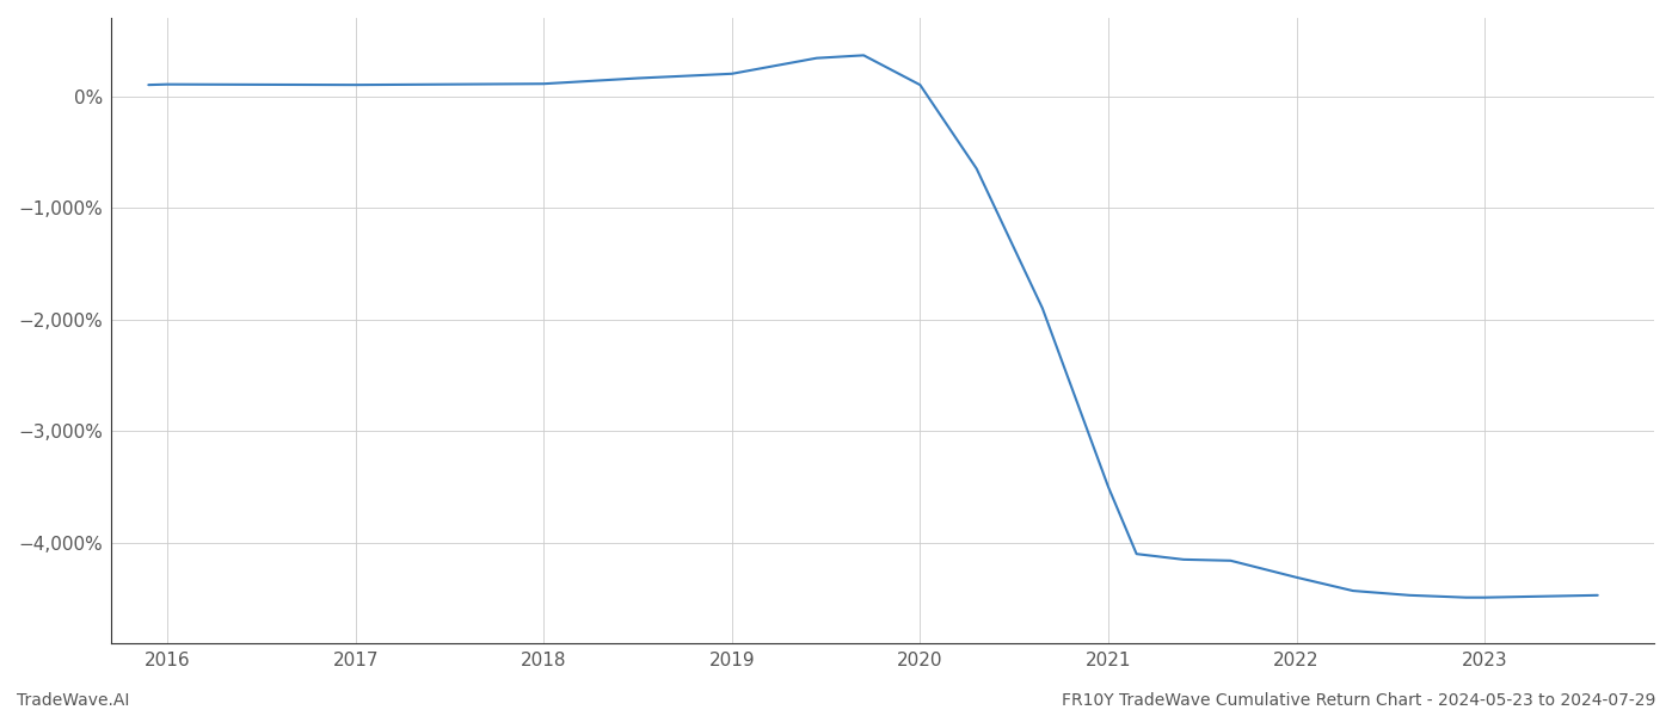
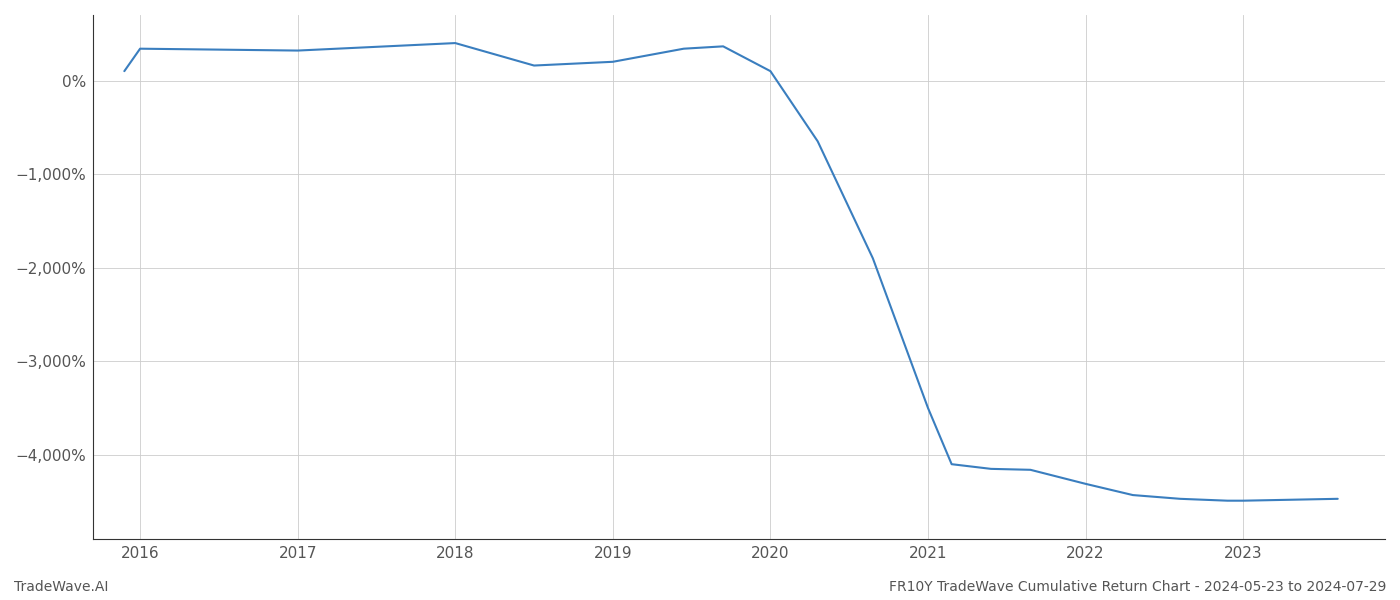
2016: 100% -> 340%
2017: 100% -> 320%
2018: 110% -> 400%
